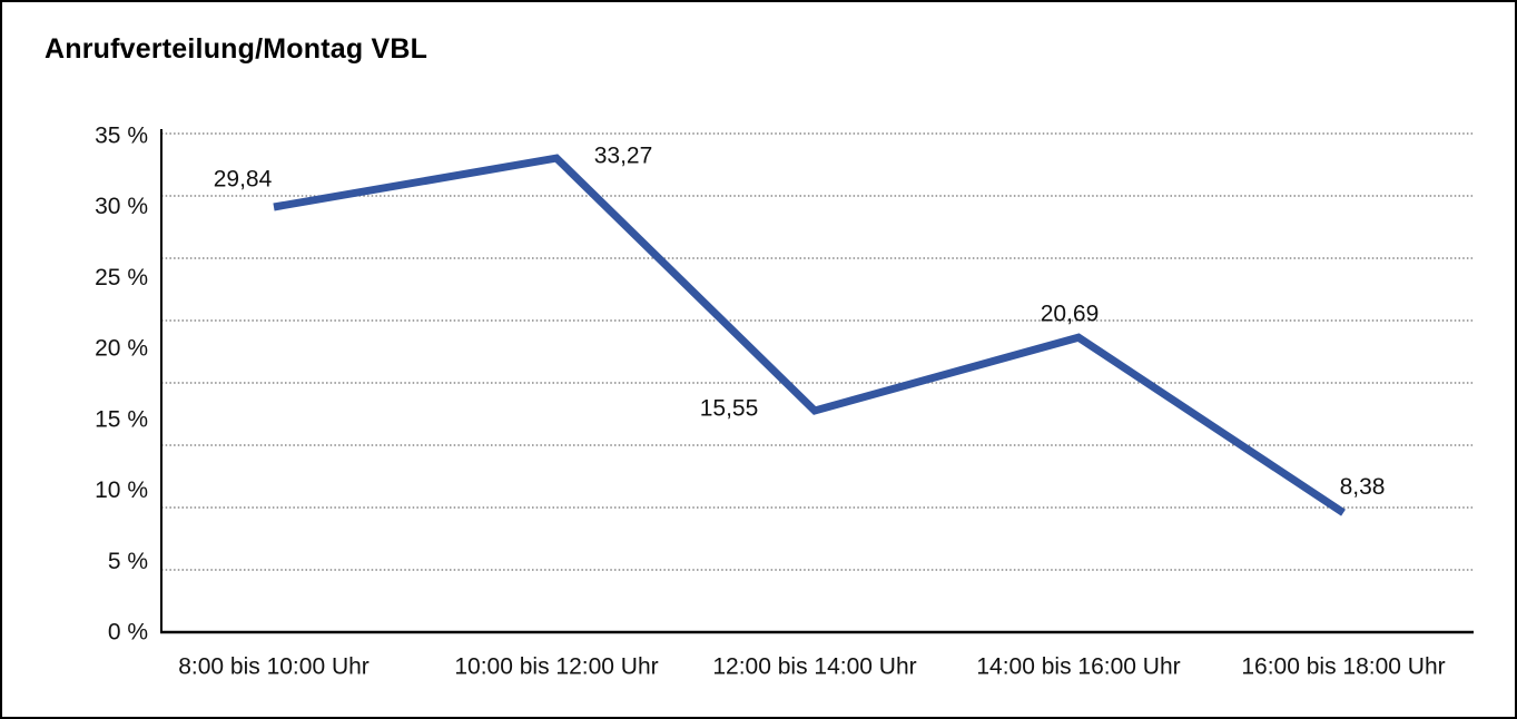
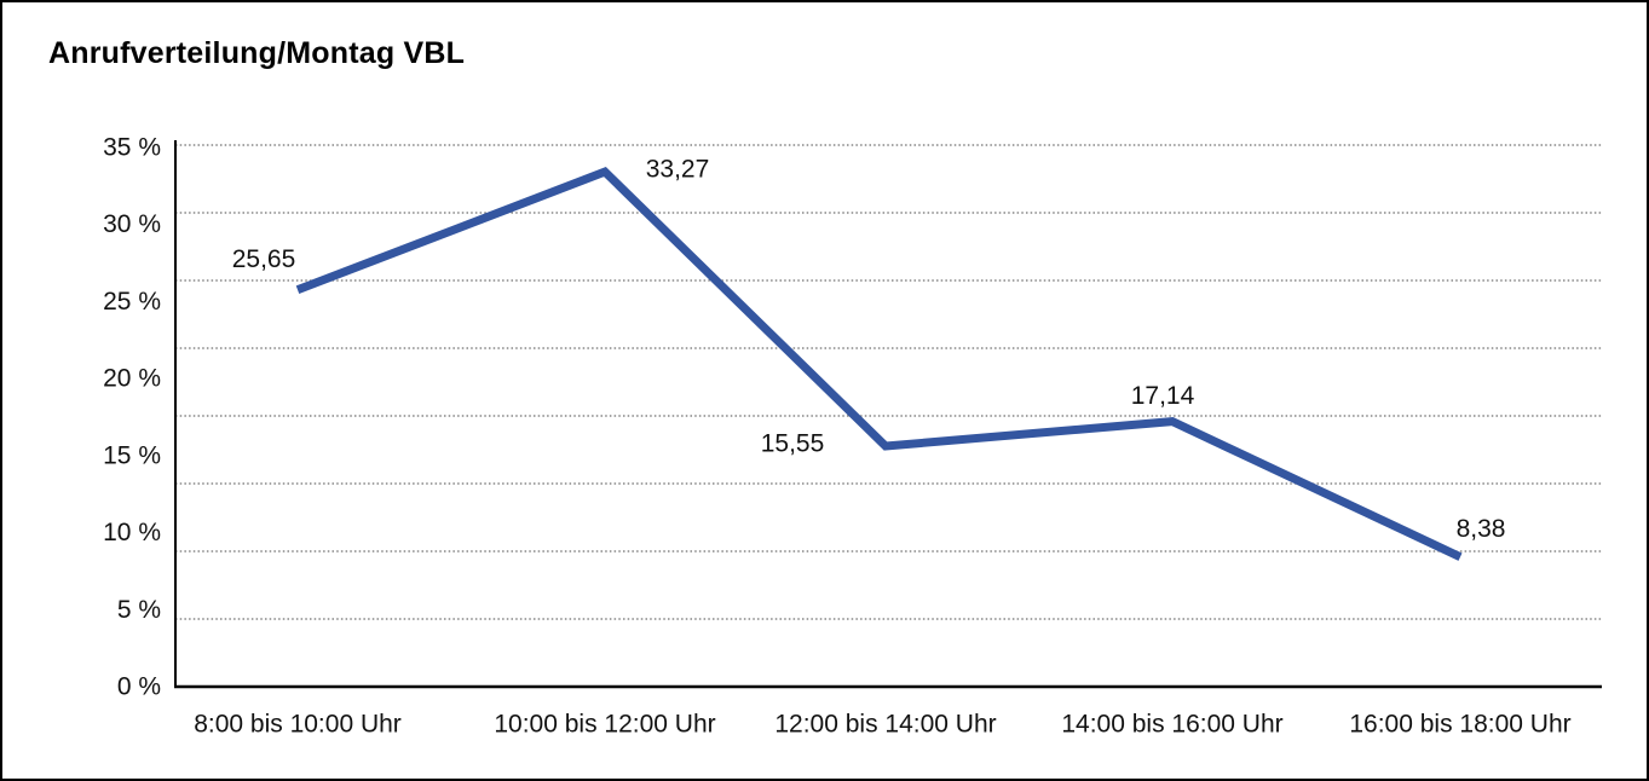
8:00 bis 10:00 Uhr: 29,84 -> 25,65
14:00 bis 16:00 Uhr: 20,69 -> 17,14
